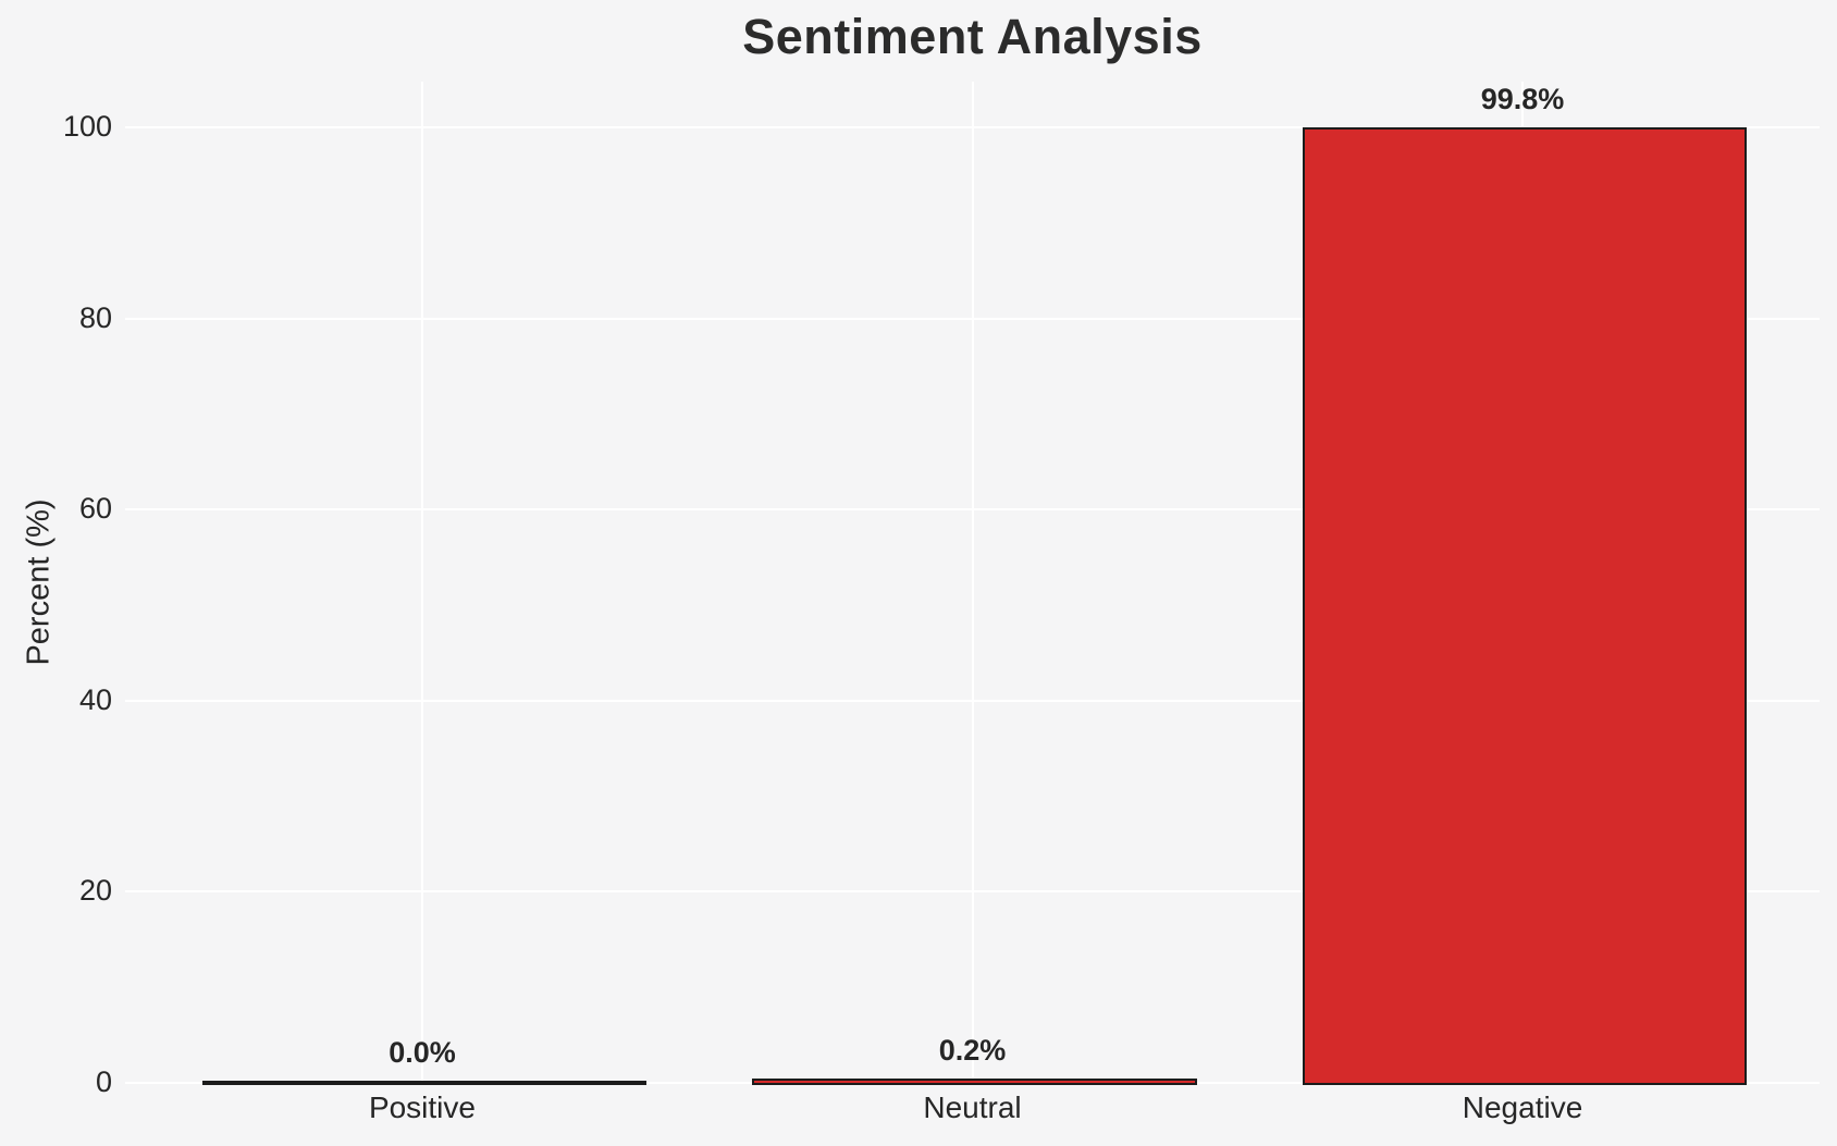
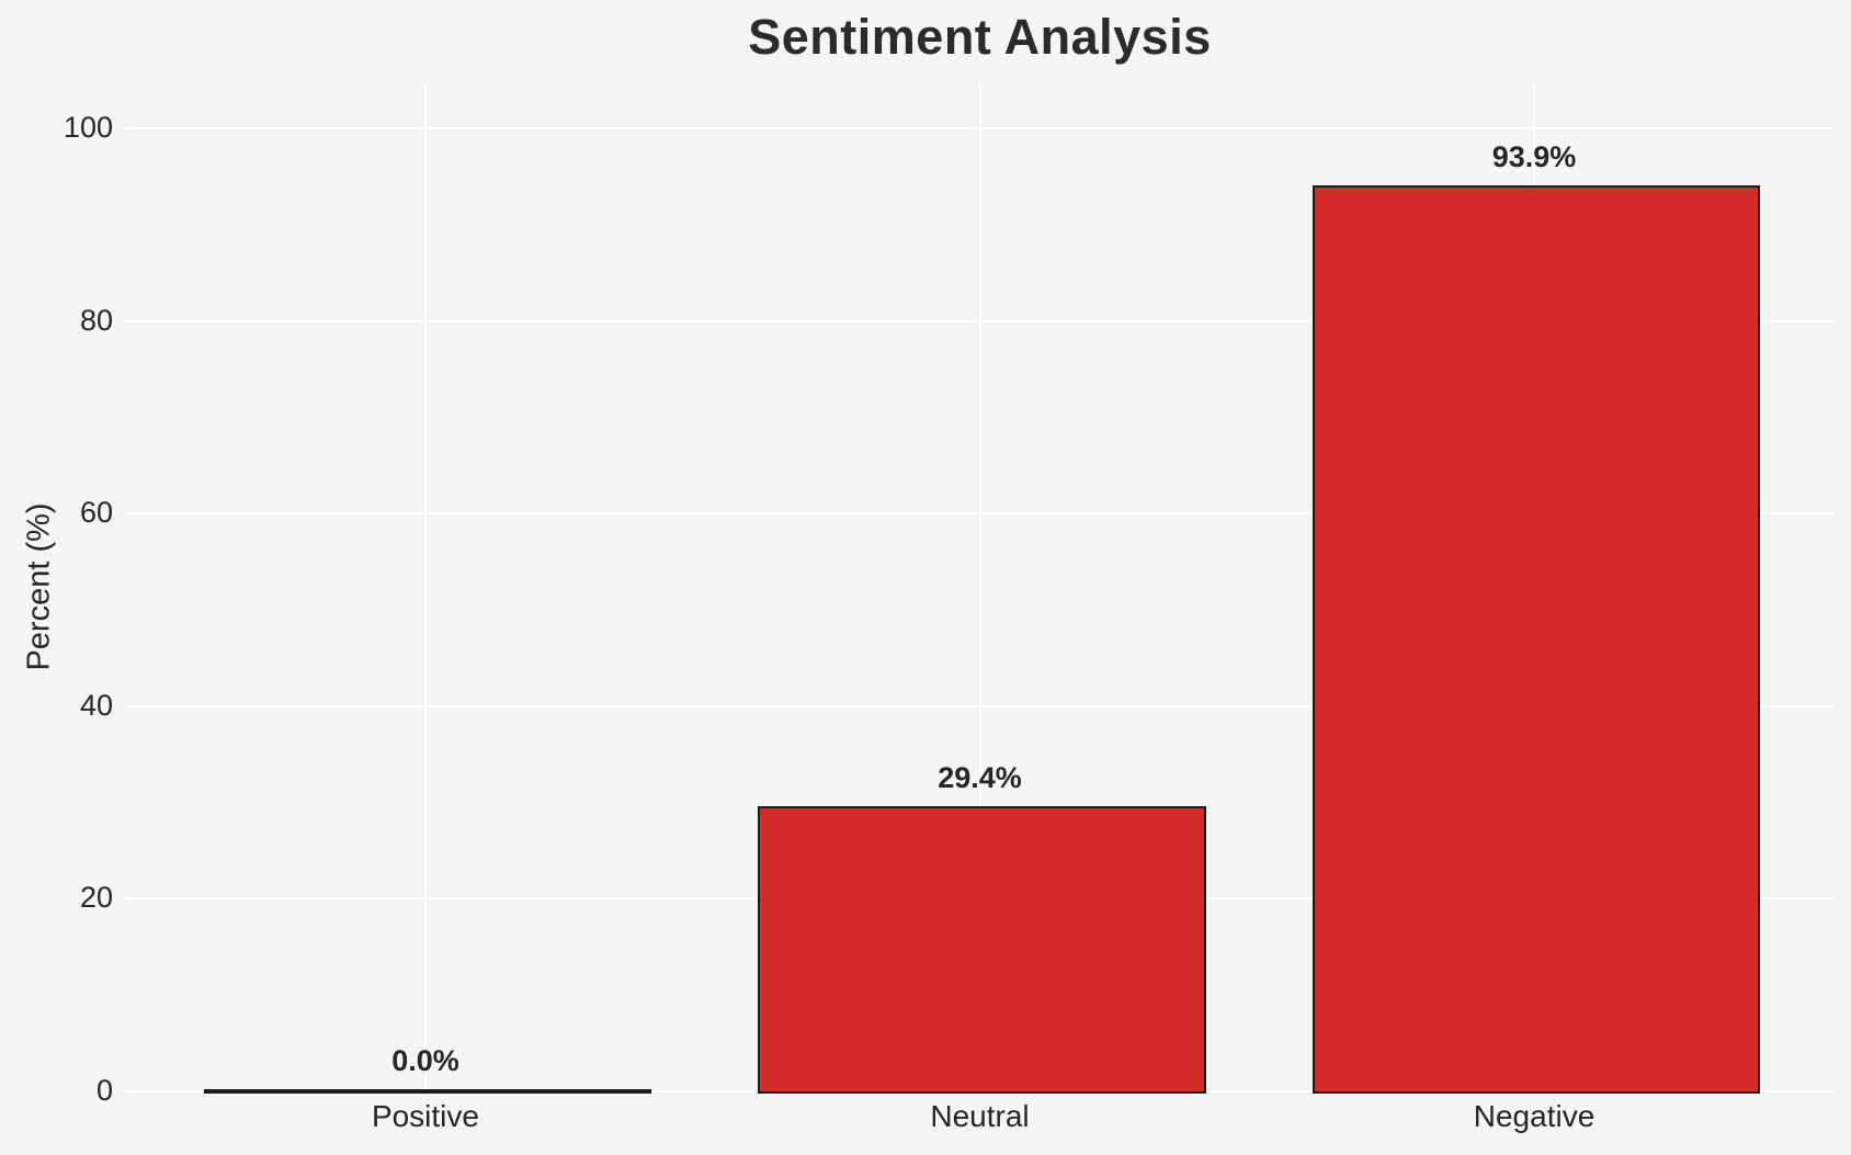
Neutral: 0.2% -> 29.4%
Negative: 99.8% -> 93.9%
